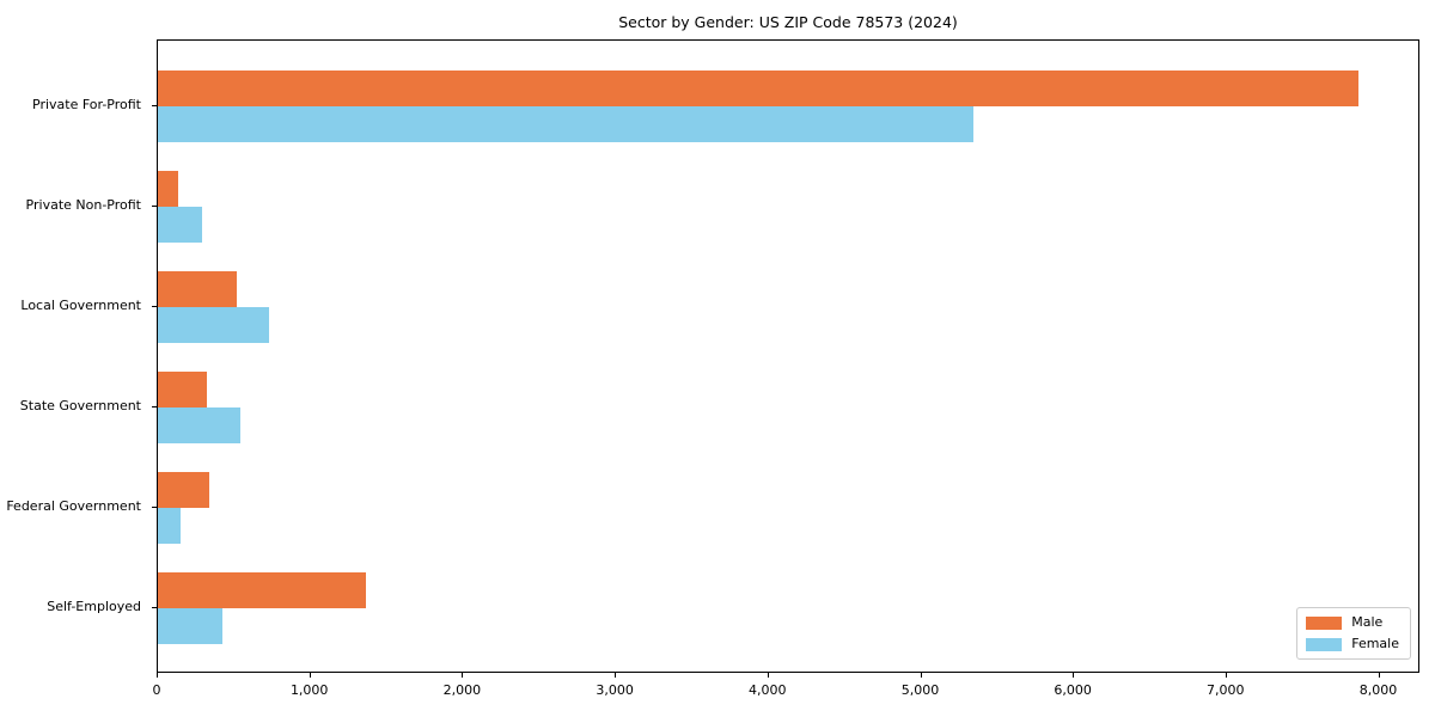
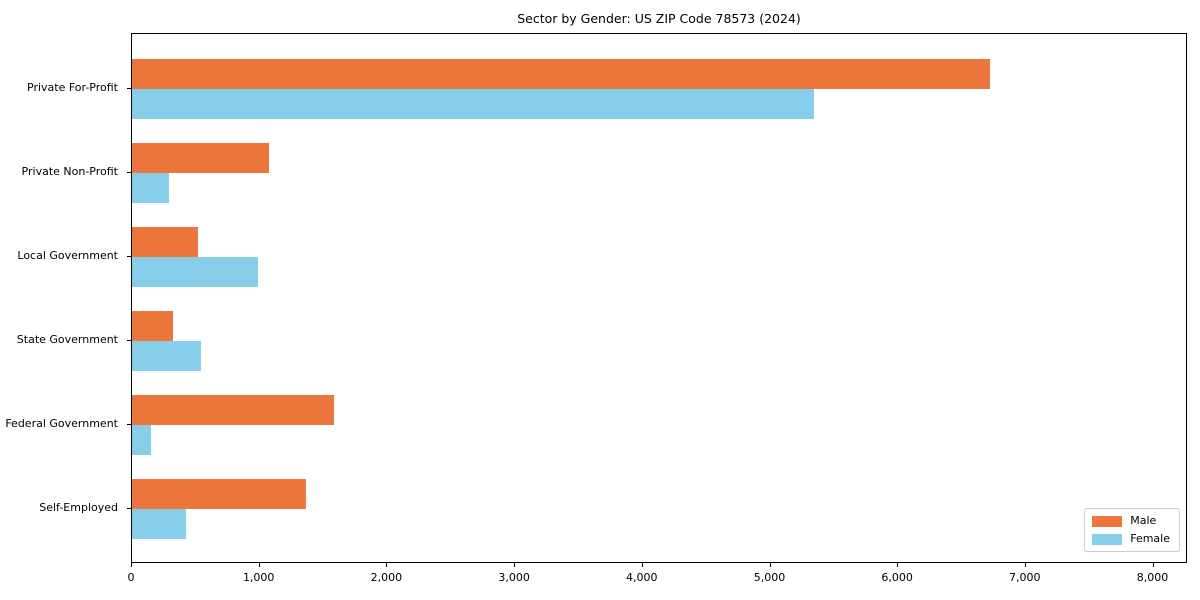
Male/Private For-Profit: 7860 -> 6720
Male/Private Non-Profit: 130 -> 1070
Female/Local Government: 730 -> 990
Male/Federal Government: 340 -> 1580
